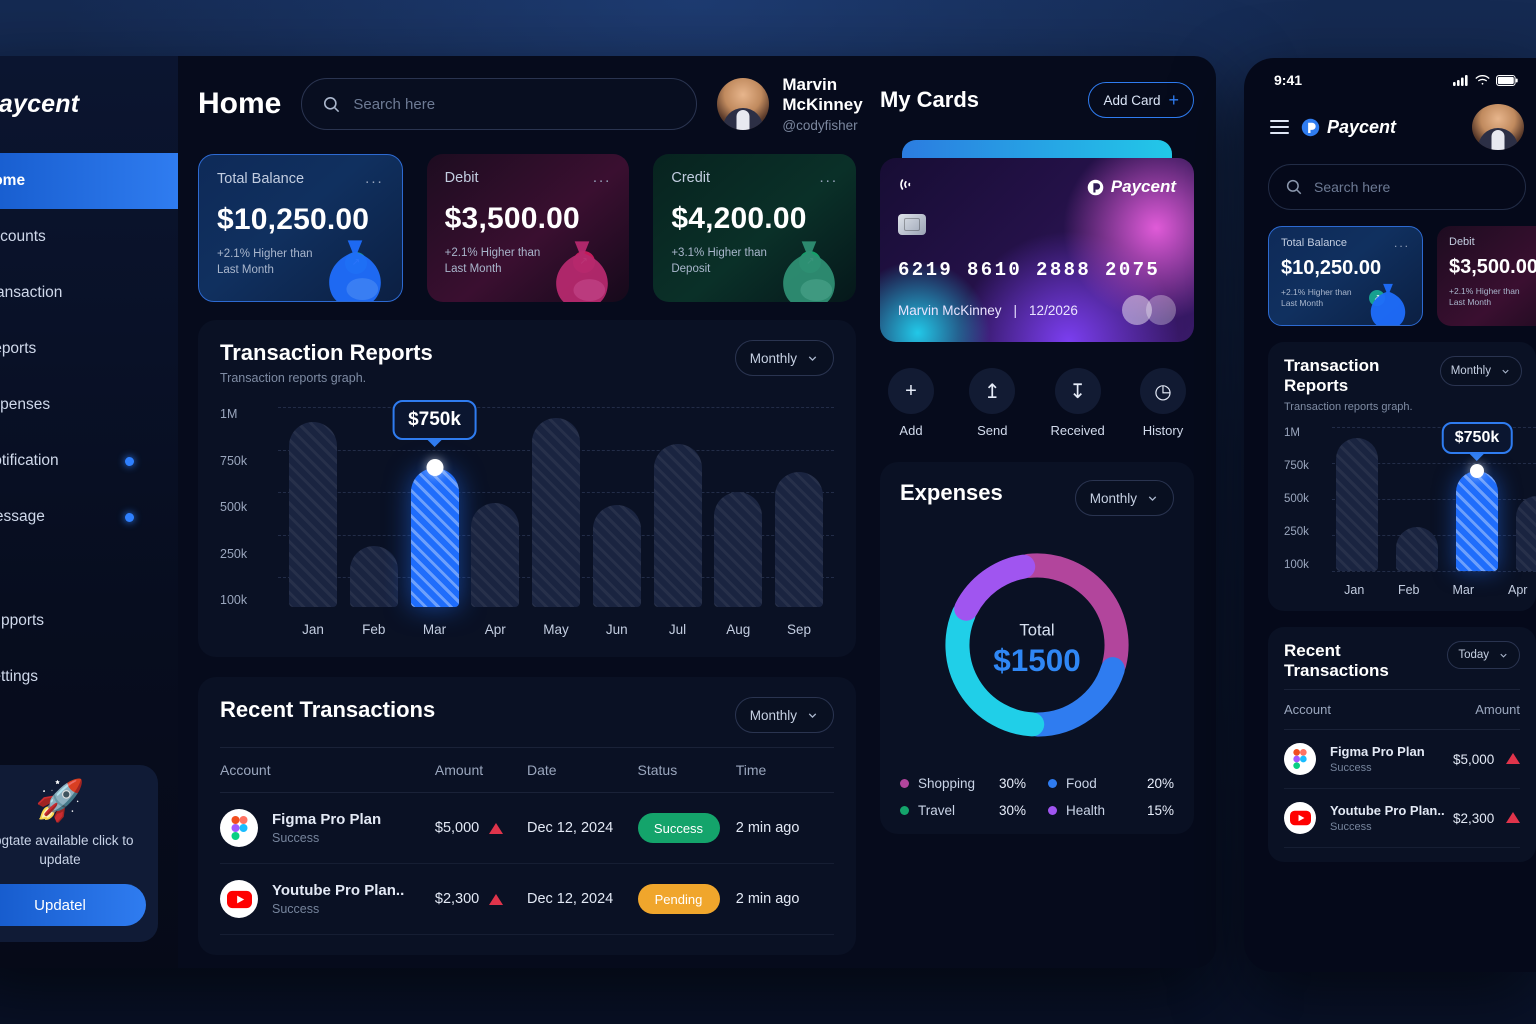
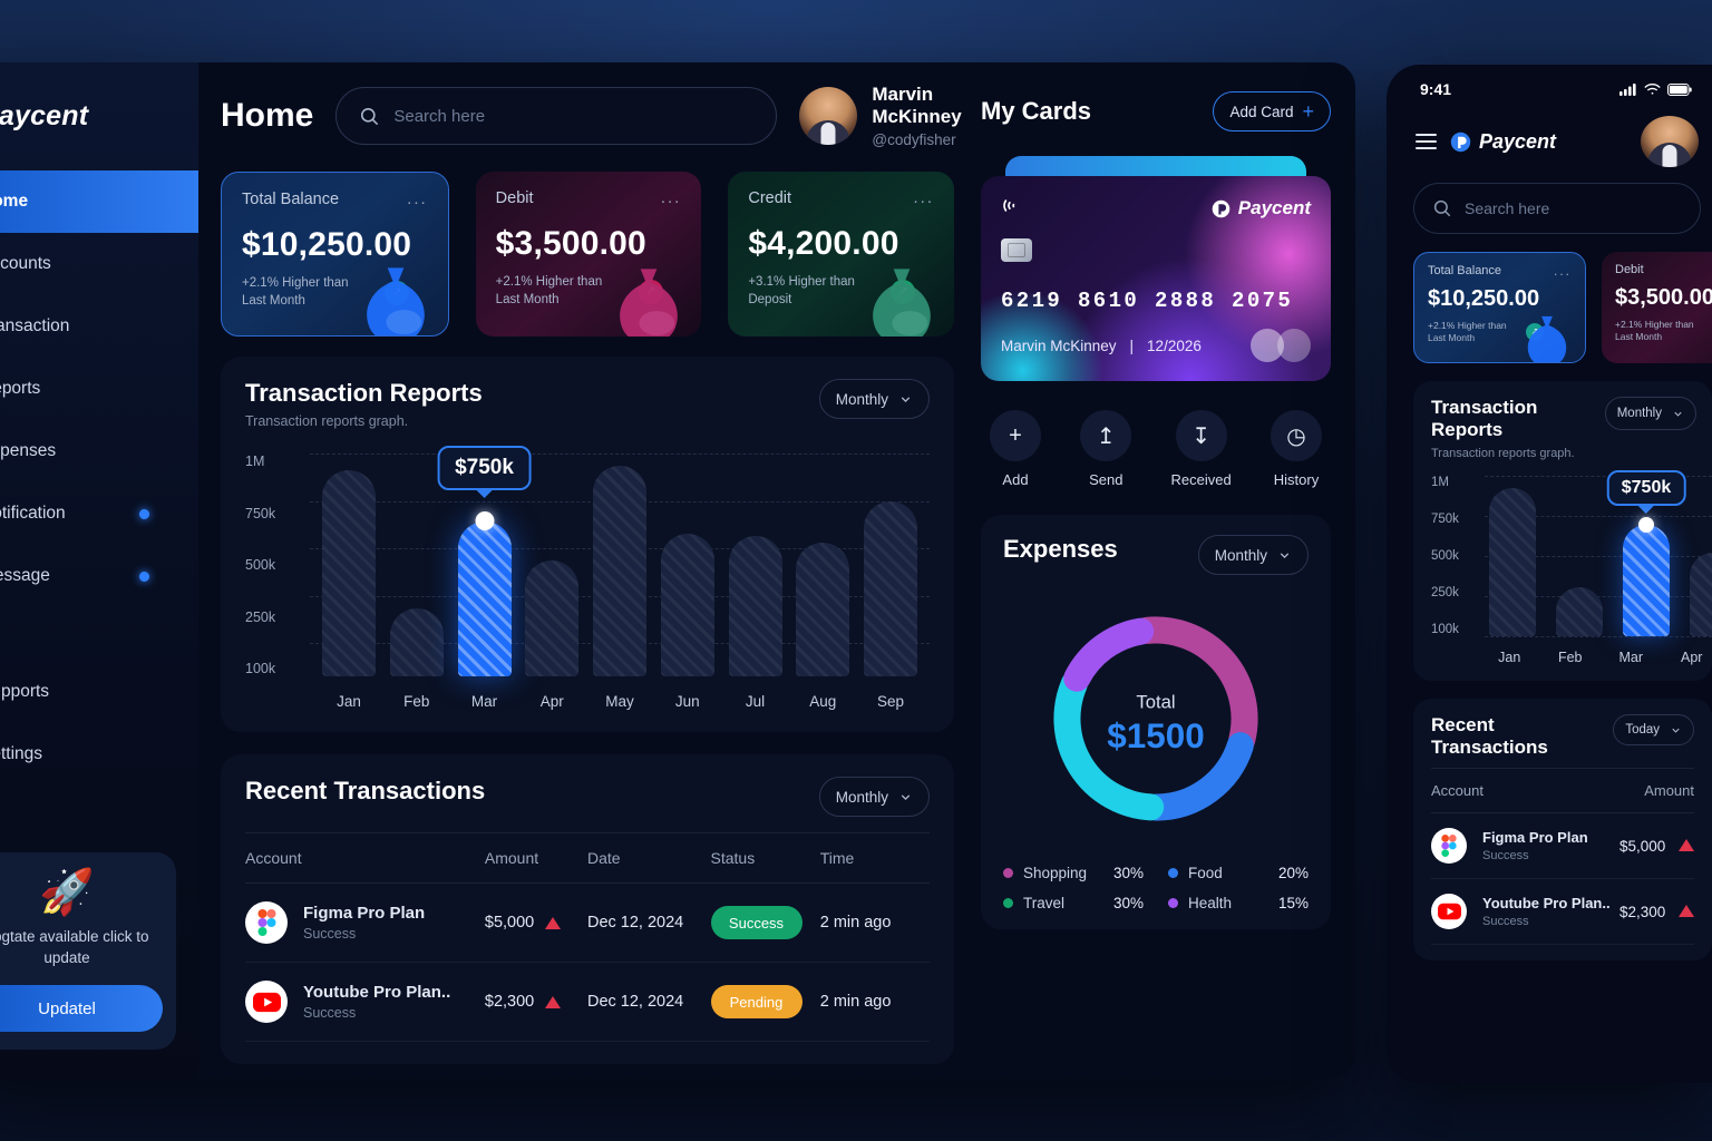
Jun: 550k -> 690k
Jul: 880k -> 680k
Aug: 620k -> 650k
Sep: 730k -> 850k
